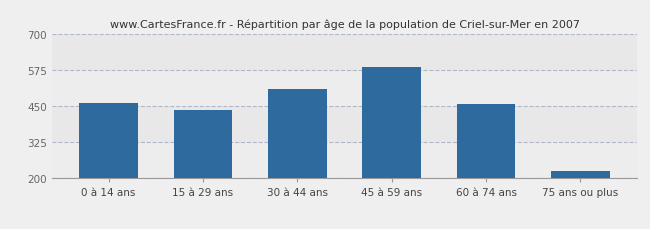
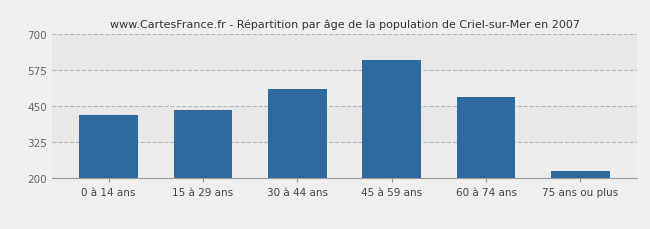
0 à 14 ans: 460 -> 420
45 à 59 ans: 583 -> 610
60 à 74 ans: 456 -> 480
